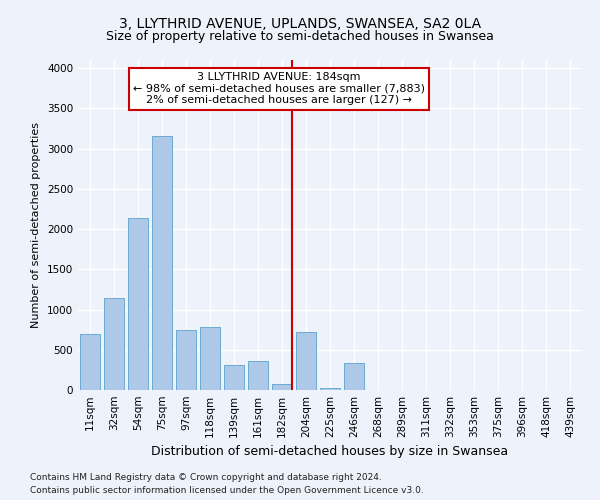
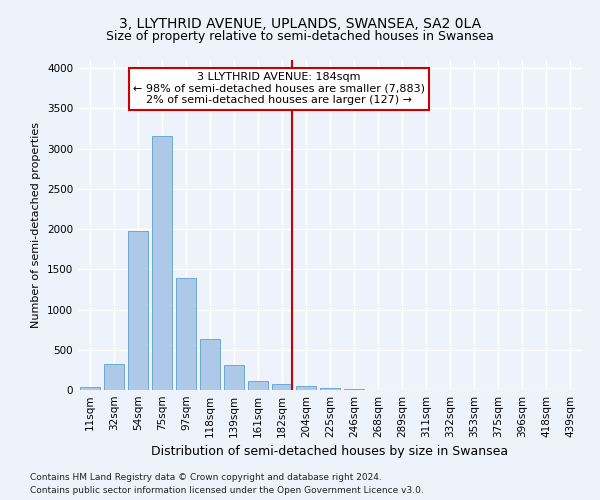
11sqm: 700 -> 40
32sqm: 1140 -> 320
54sqm: 2140 -> 1970
97sqm: 740 -> 1390
118sqm: 780 -> 630
161sqm: 360 -> 110
204sqm: 720 -> 40
246sqm: 340 -> 10
